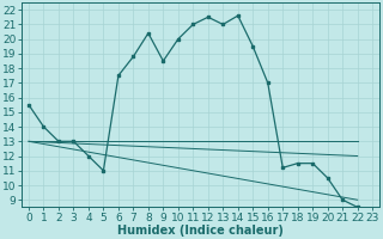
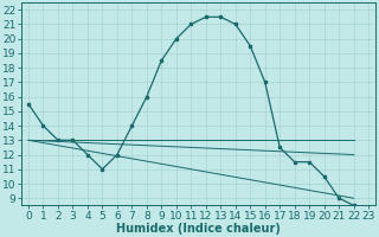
6: 17.5 -> 12.0
7: 18.8 -> 14.0
8: 20.4 -> 16.0
13: 21.0 -> 21.5
14: 21.6 -> 21.0
17: 11.2 -> 12.5
